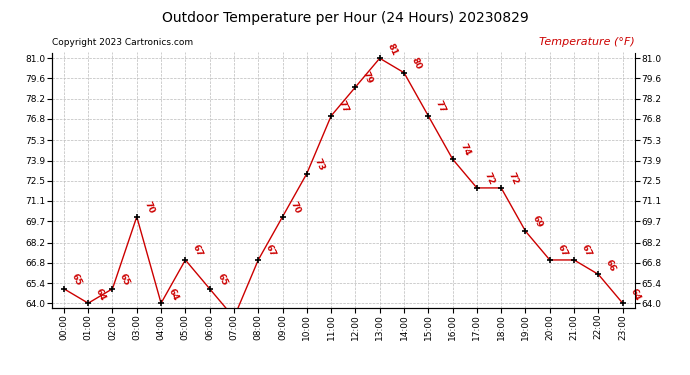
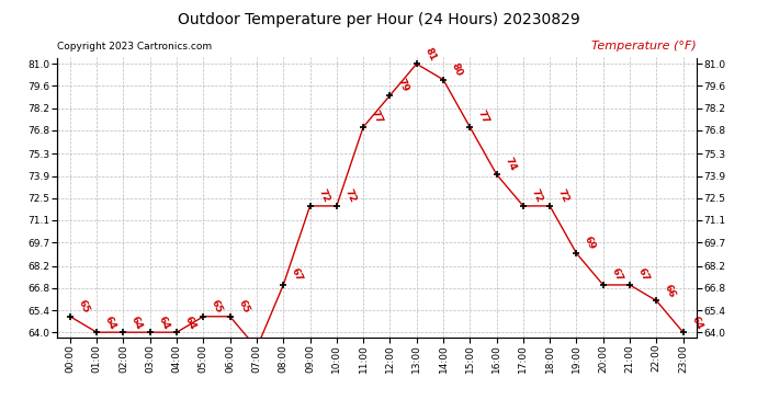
02:00: 65 -> 64
03:00: 70 -> 64
05:00: 67 -> 65
09:00: 70 -> 72
10:00: 73 -> 72
